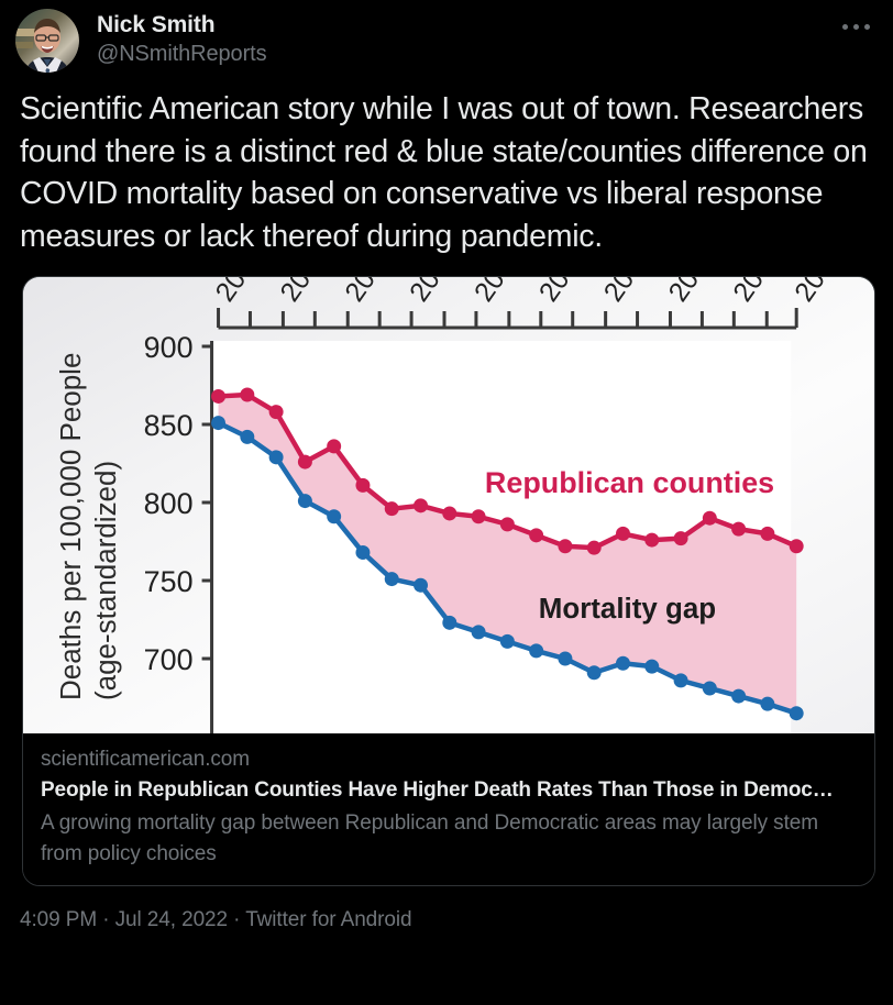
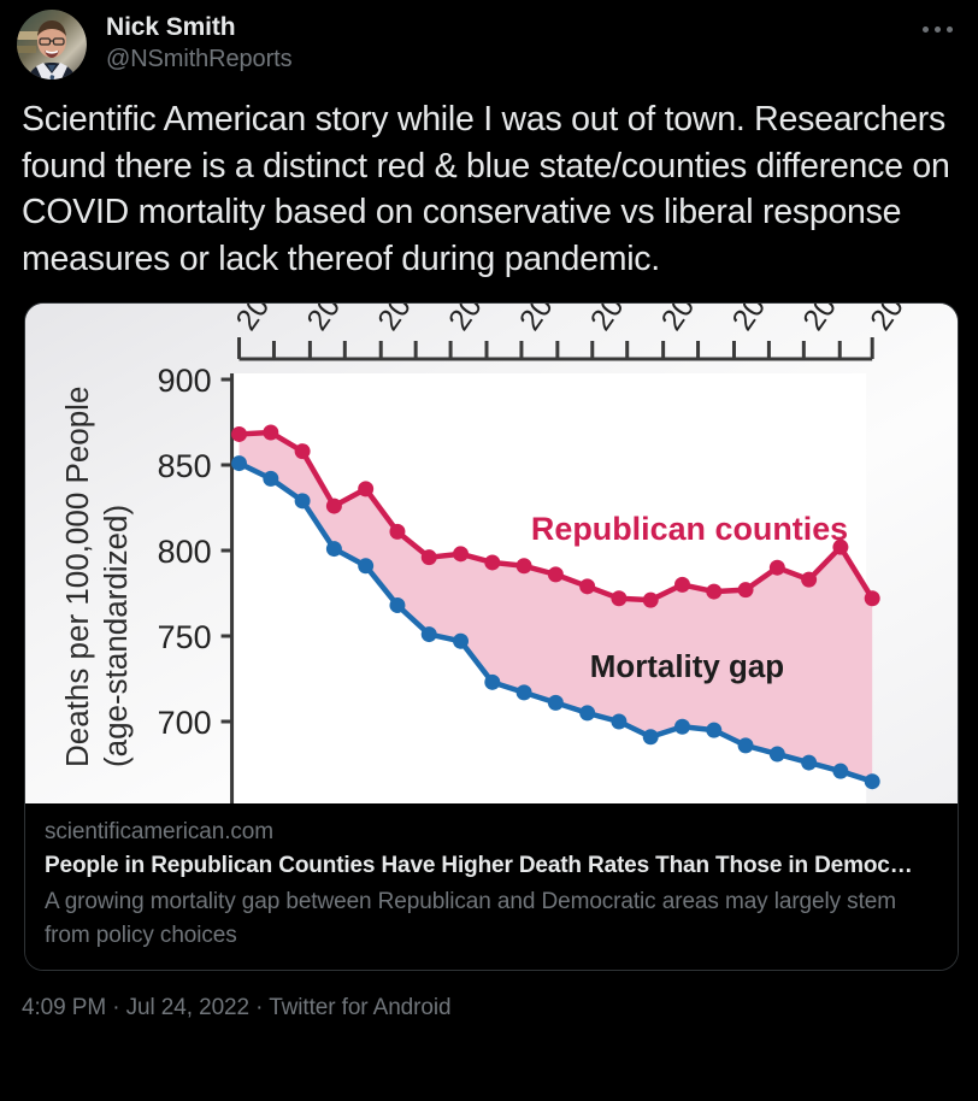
Republican counties/20: 780 -> 802
